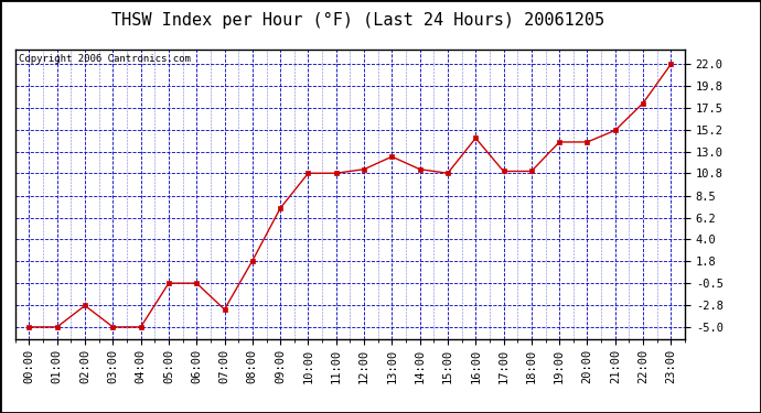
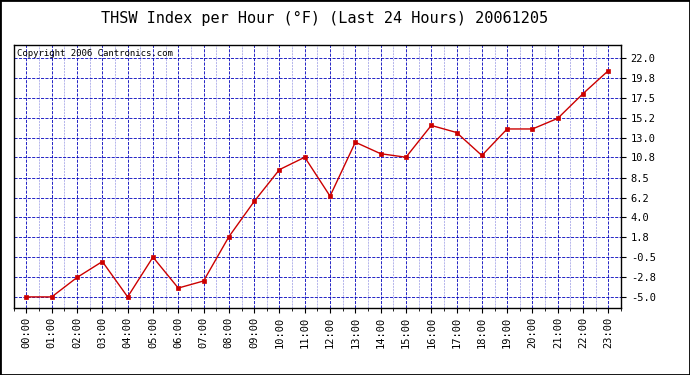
03:00: -5.0 -> -1.0
06:00: -0.5 -> -4.0
09:00: 7.2 -> 5.8
10:00: 10.8 -> 9.4
12:00: 11.2 -> 6.4
17:00: 11.0 -> 13.6
23:00: 22.0 -> 20.6
